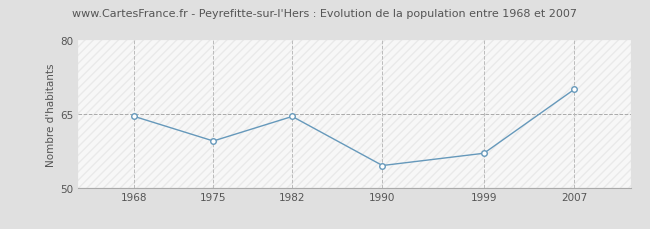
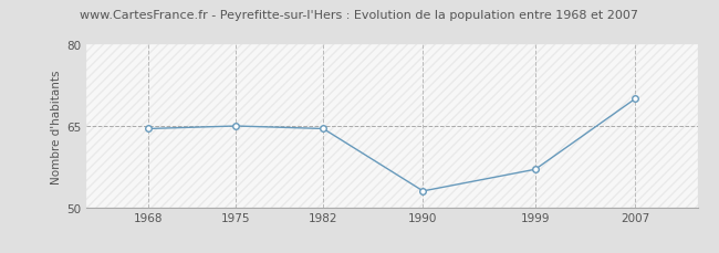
1975: 59.5 -> 65.0
1990: 54.5 -> 53.0
